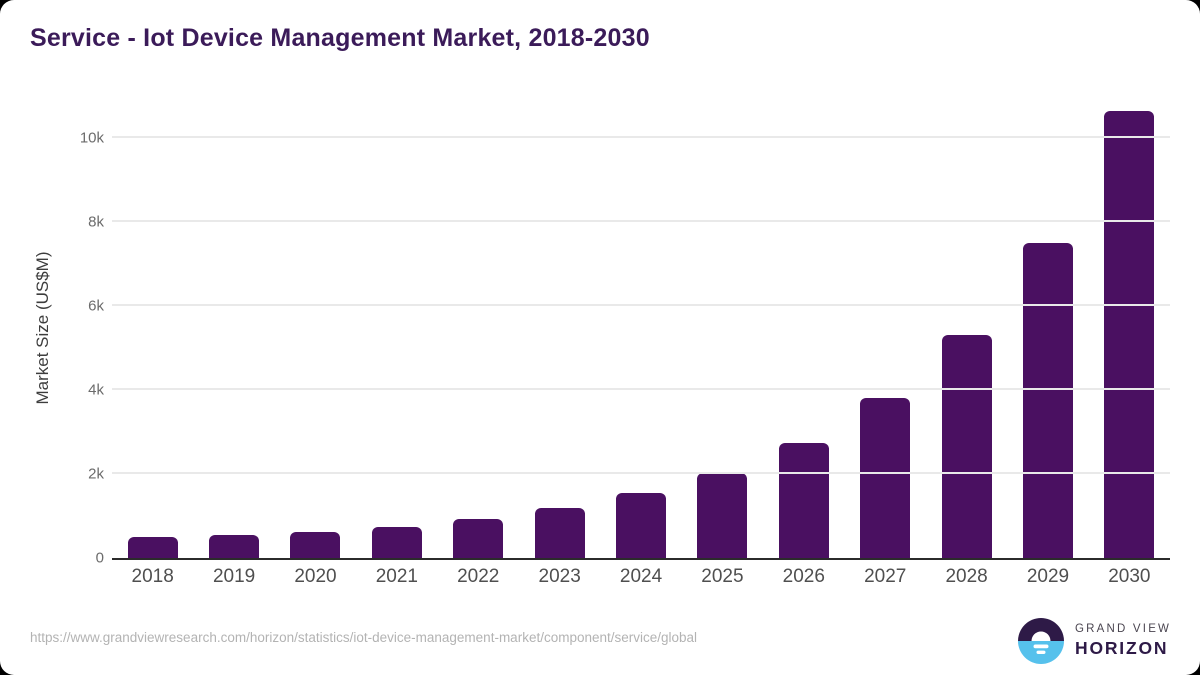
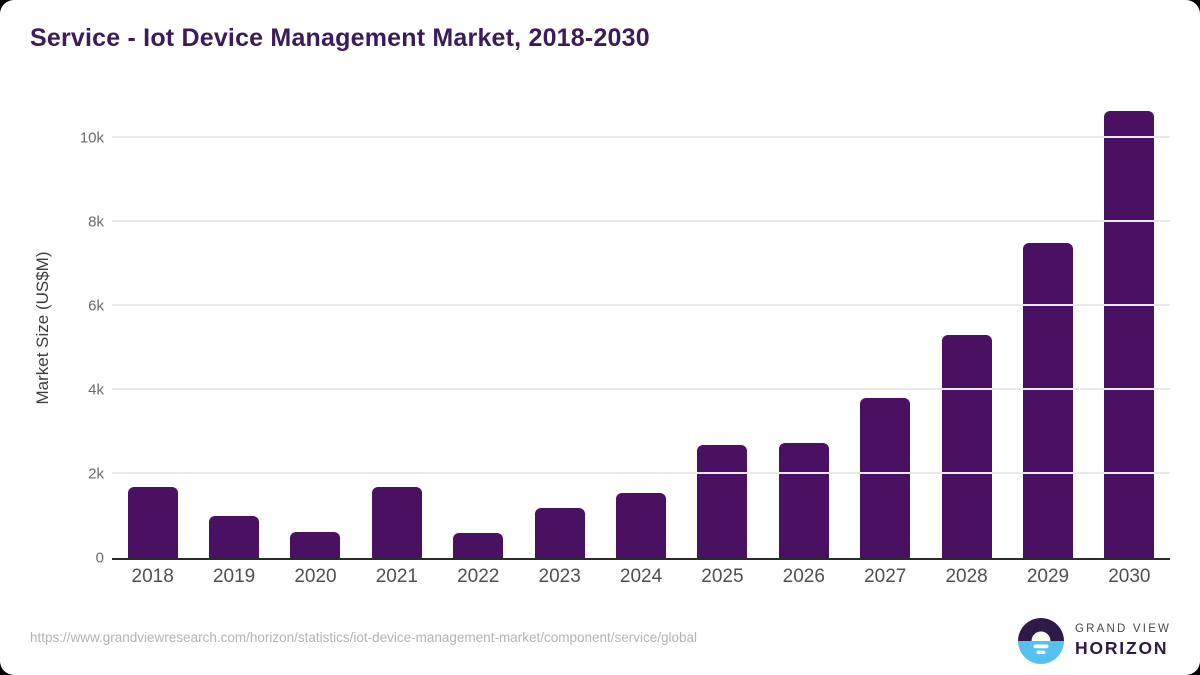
2018: 0.5k -> 1.7k
2019: 0.6k -> 1.0k
2021: 0.8k -> 1.7k
2022: 0.9k -> 0.6k
2025: 2.0k -> 2.7k
